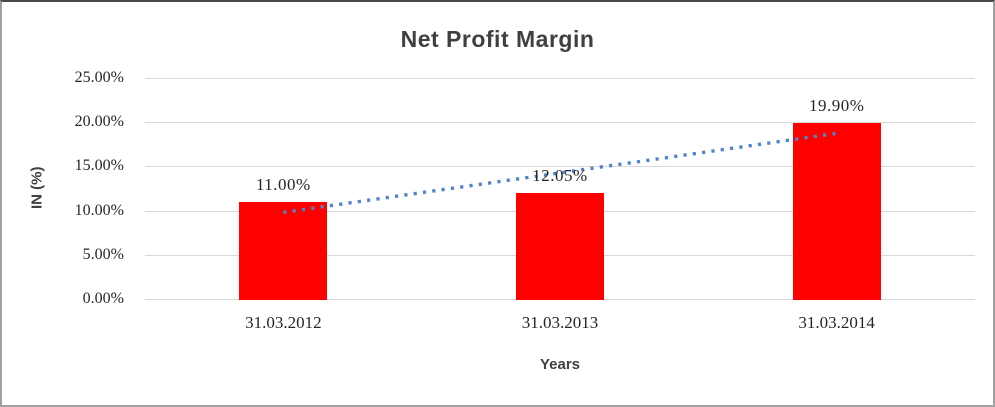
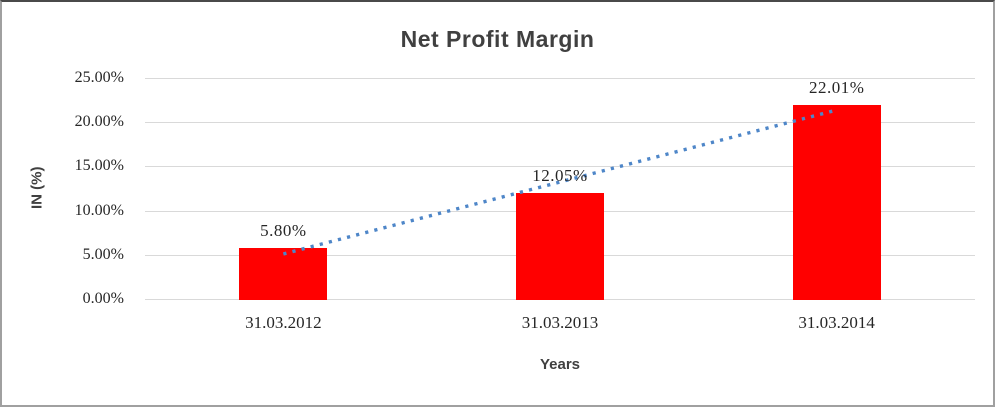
31.03.2012: 11.00% -> 5.80%
31.03.2014: 19.90% -> 22.01%
